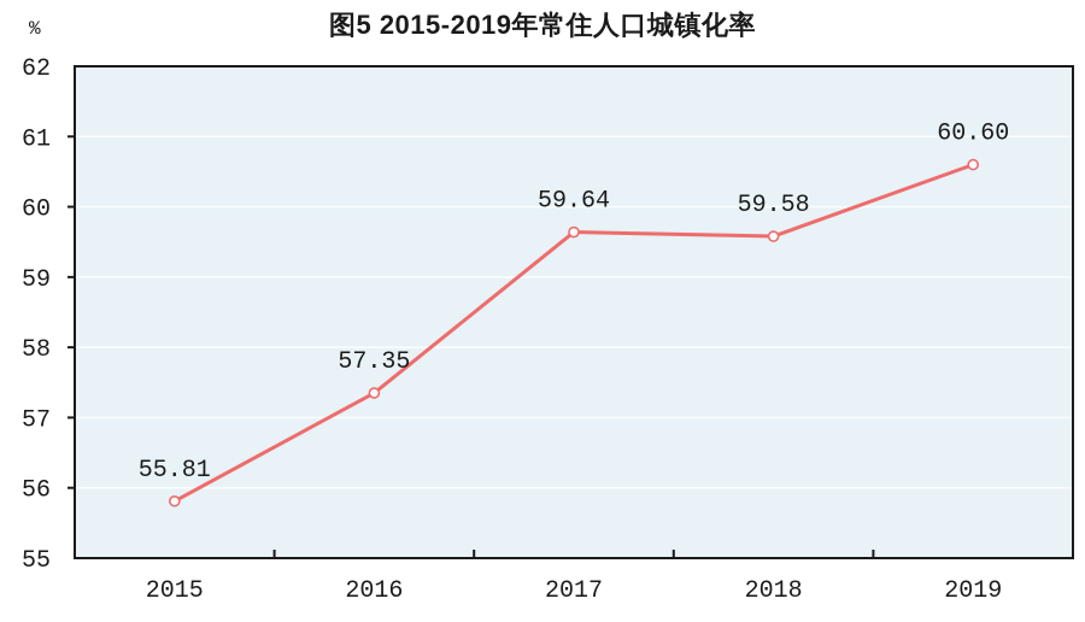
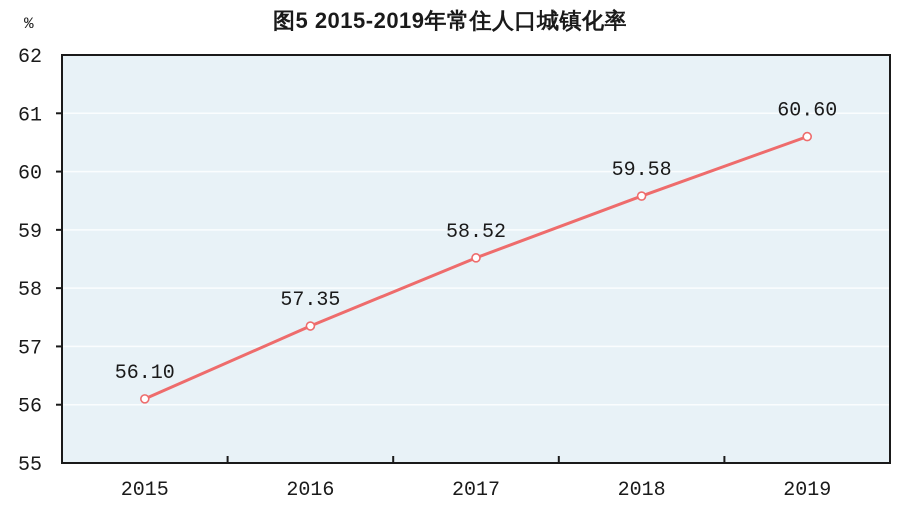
2015: 55.81 -> 56.10
2017: 59.64 -> 58.52
